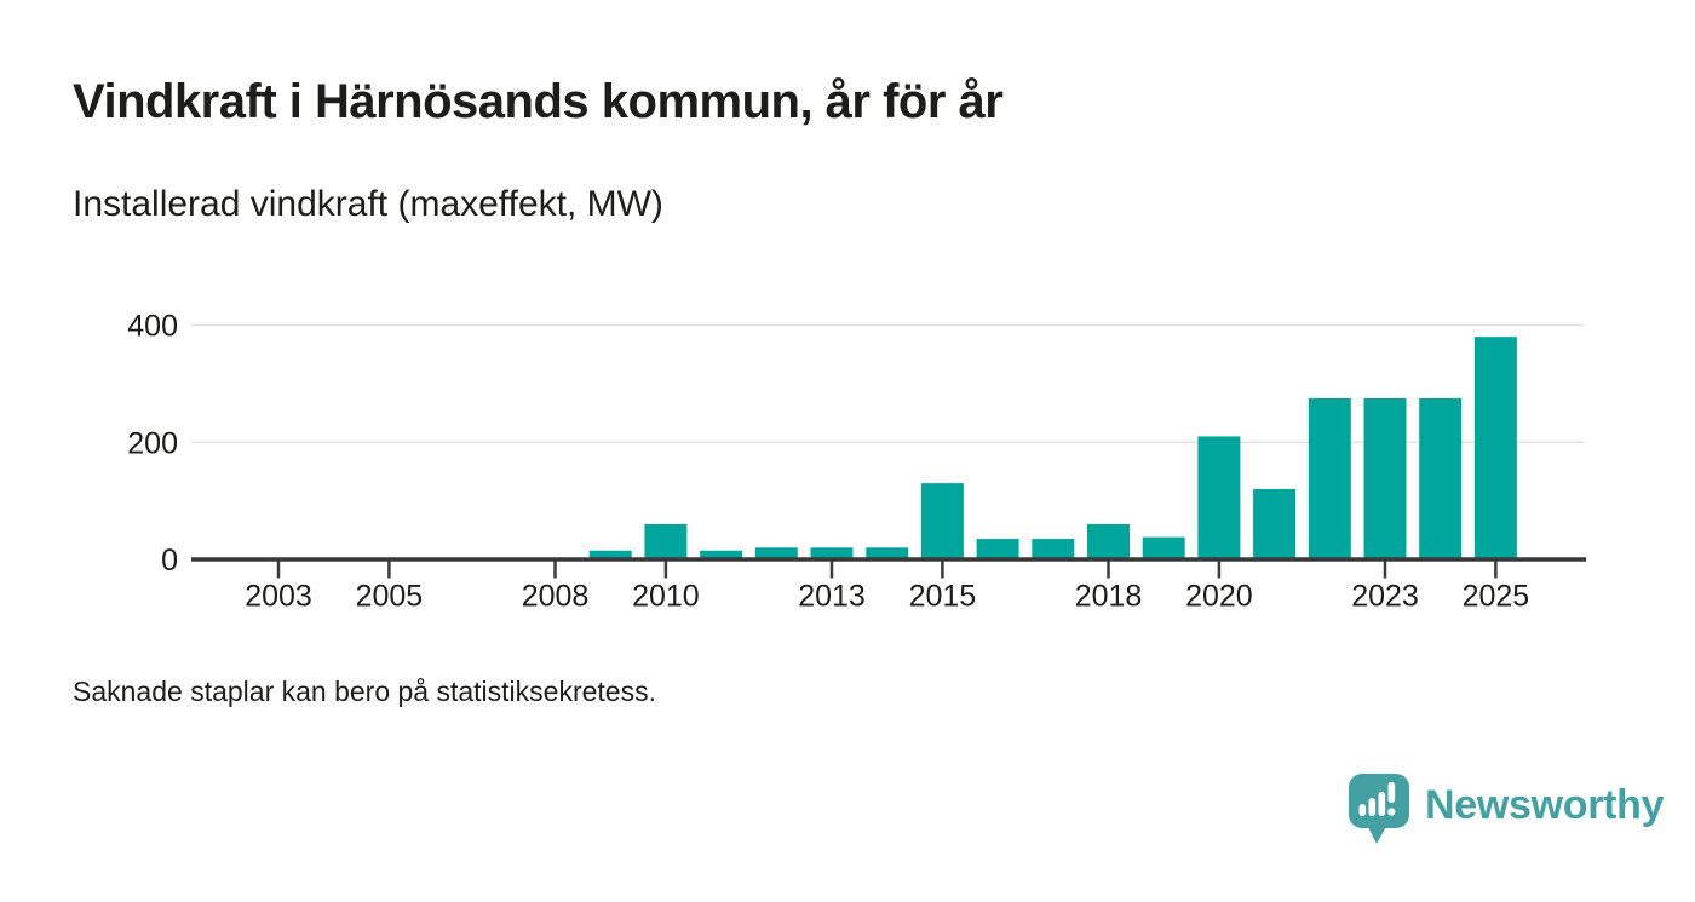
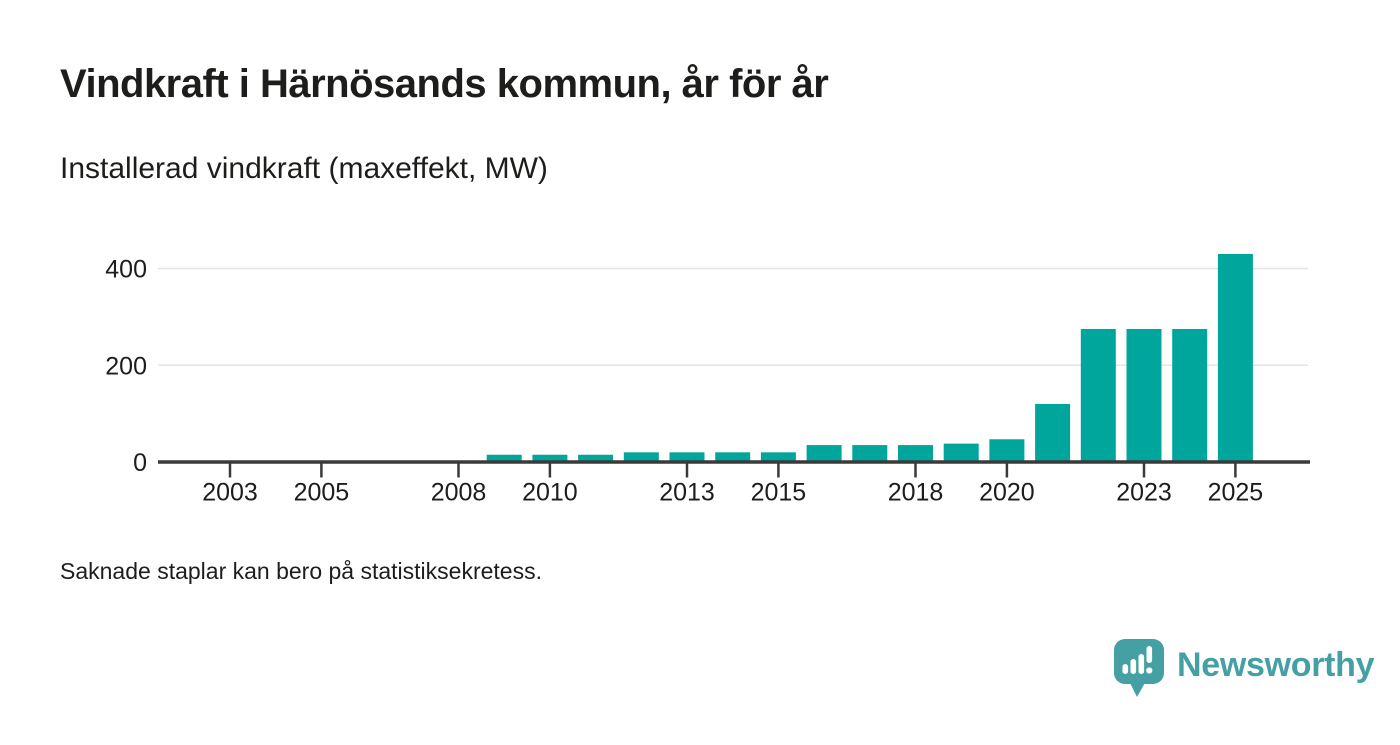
2010: 60 -> 20
2015: 130 -> 20
2018: 60 -> 40
2020: 210 -> 50
2025: 380 -> 430
